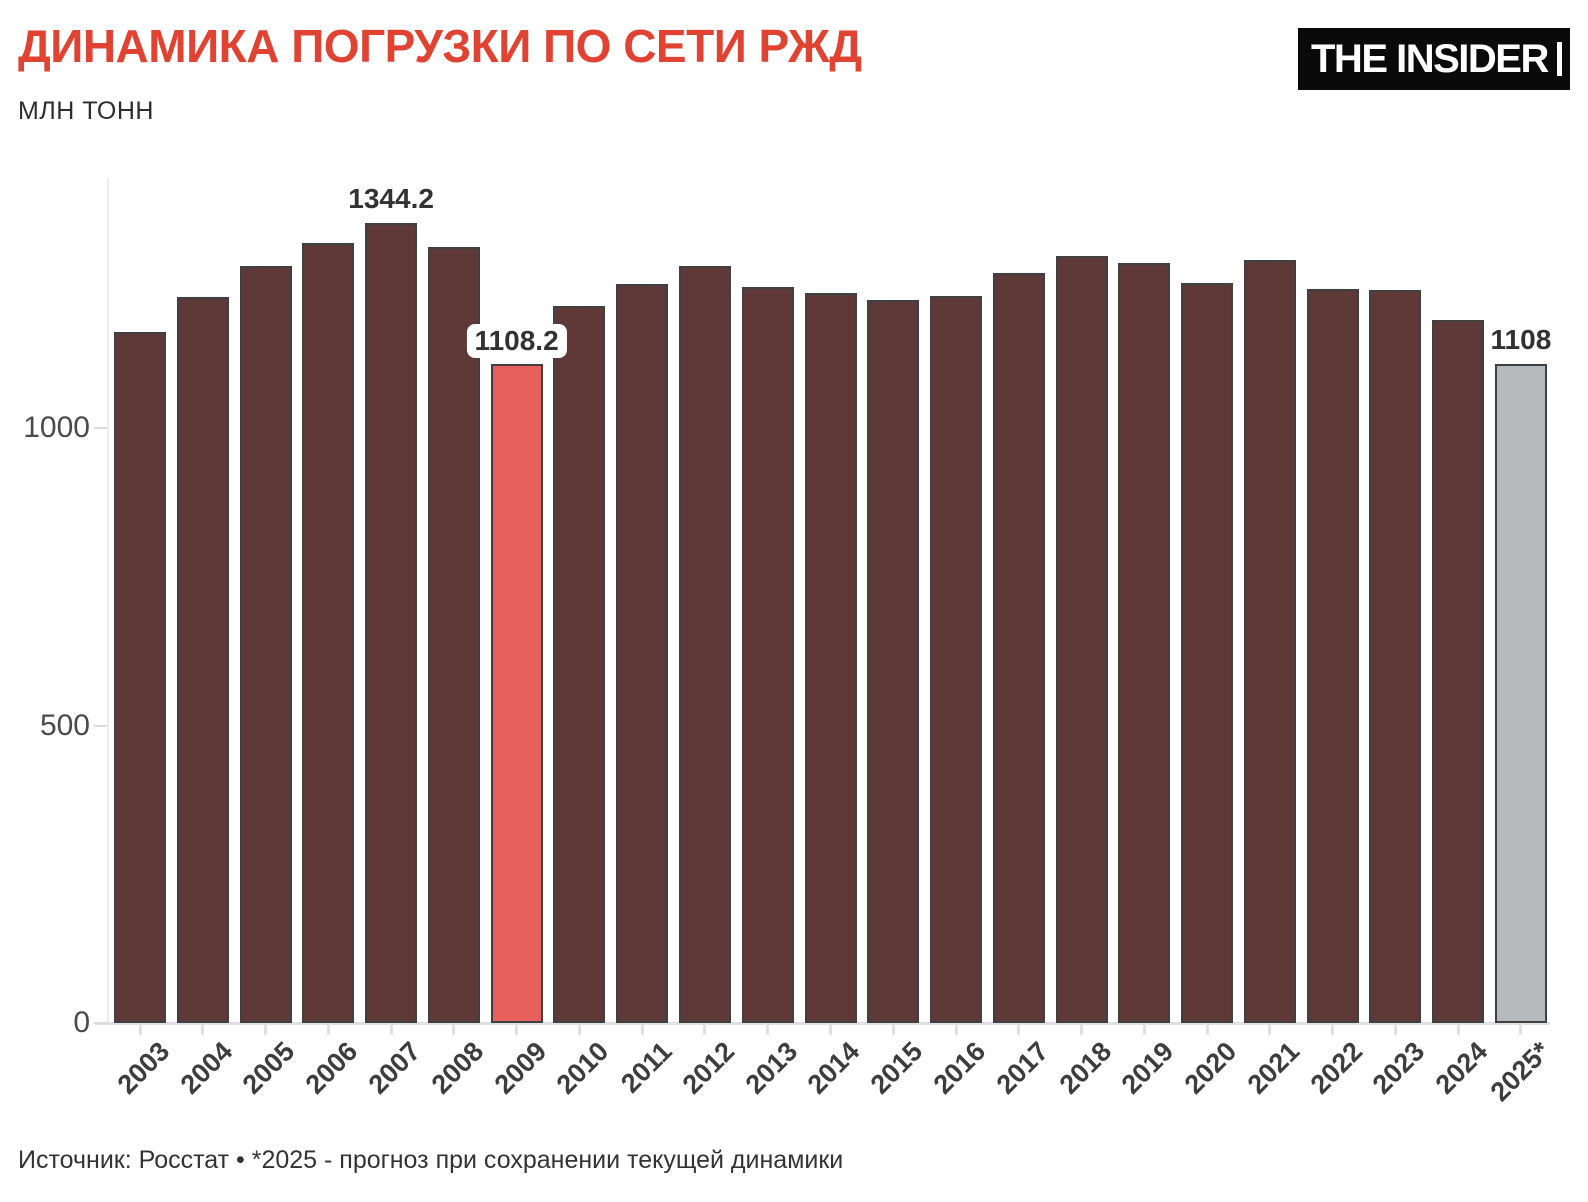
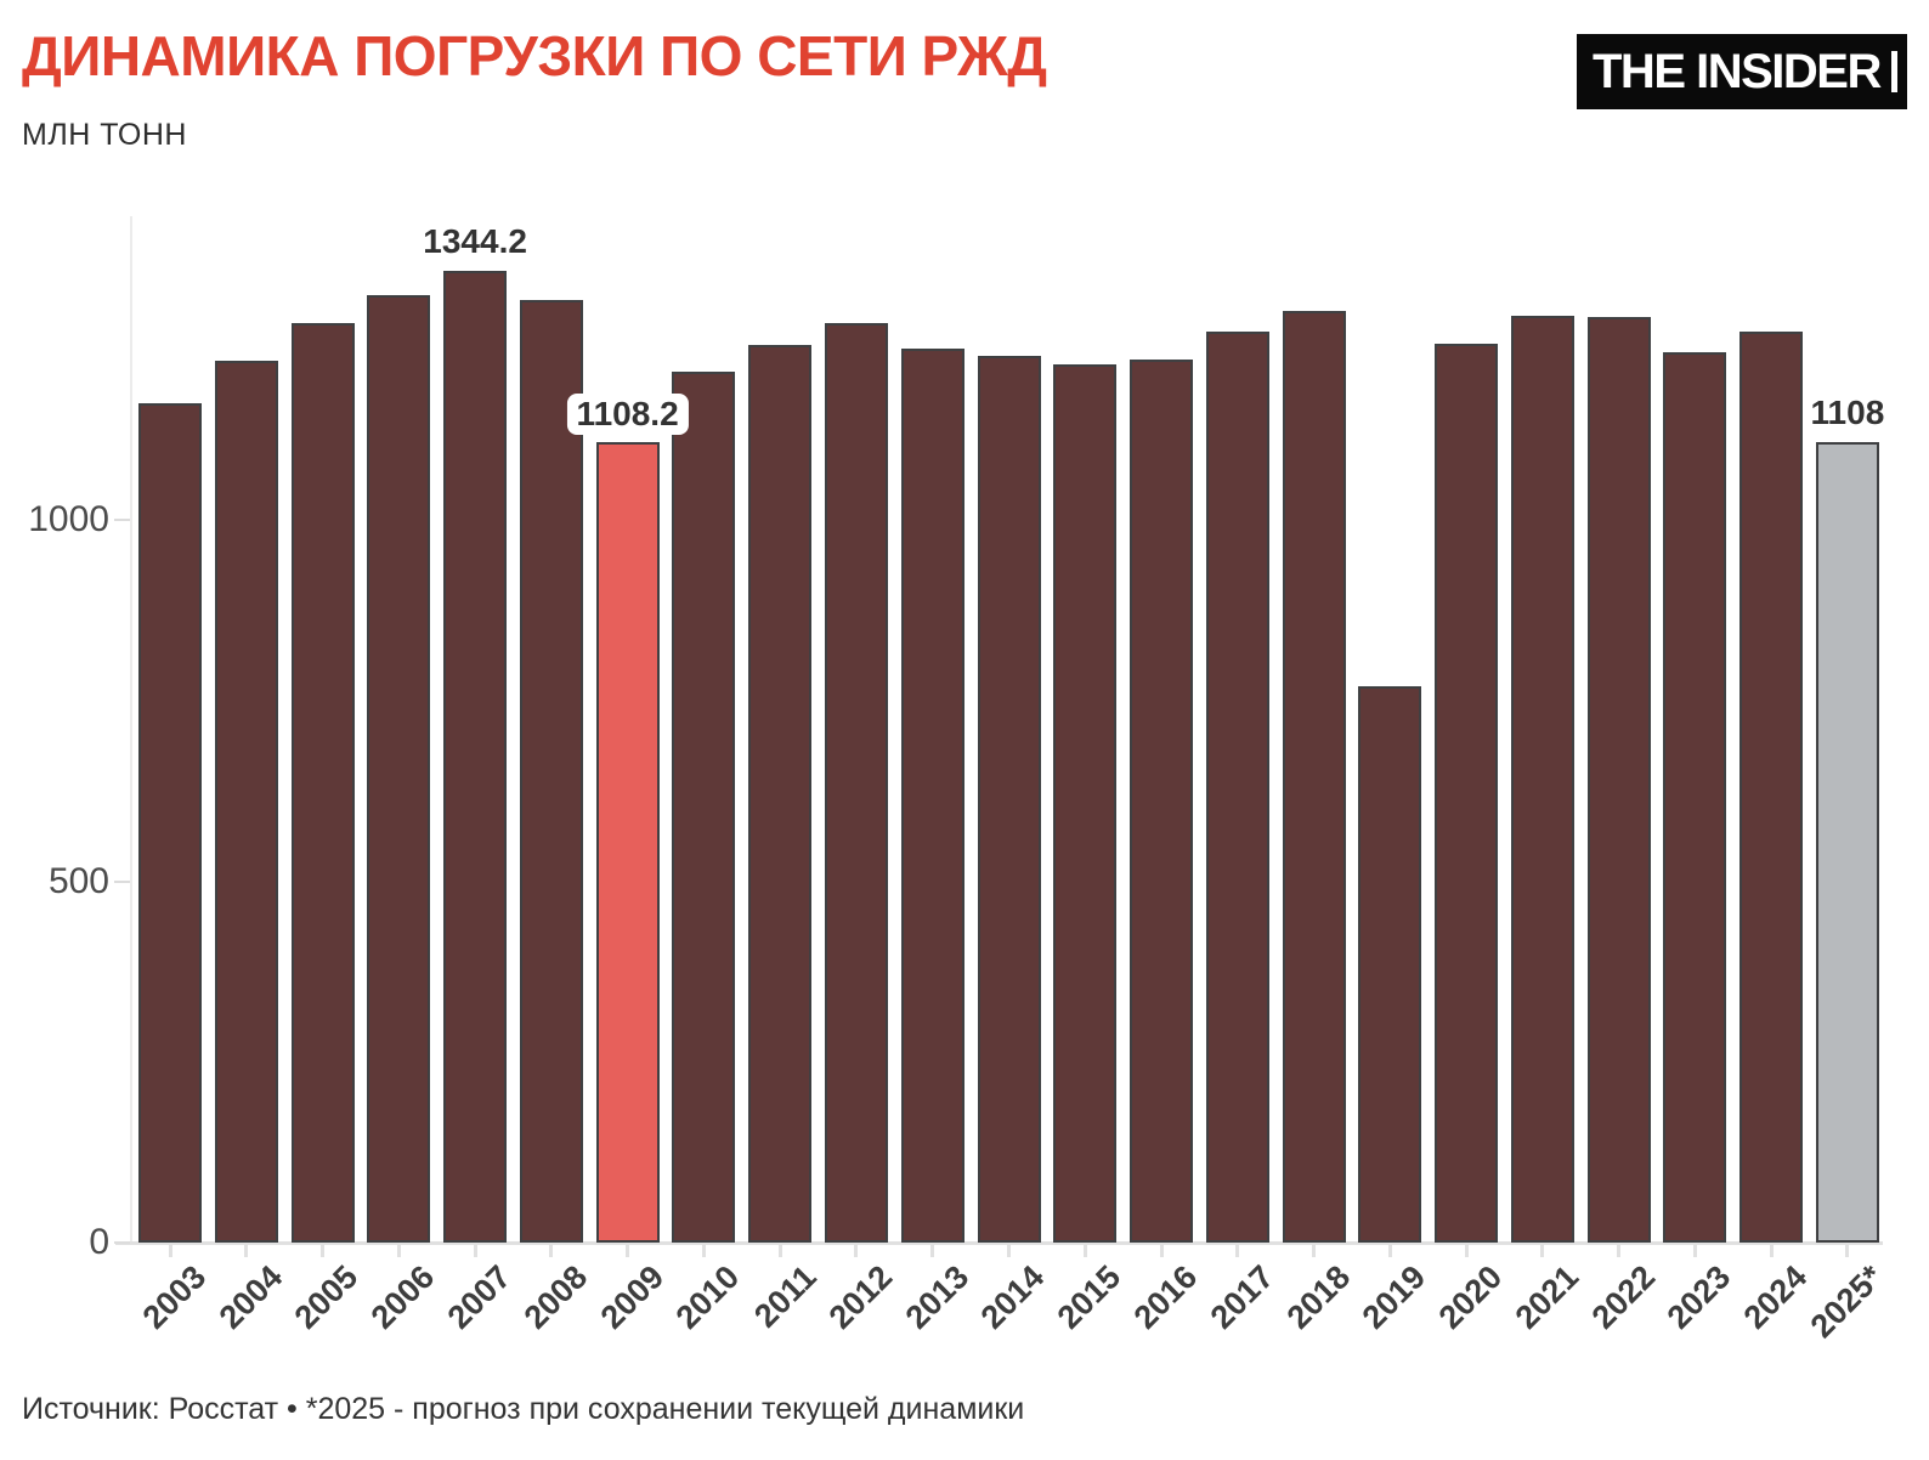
2019: 1280 -> 770
2022: 1230 -> 1280
2024: 1180 -> 1260
